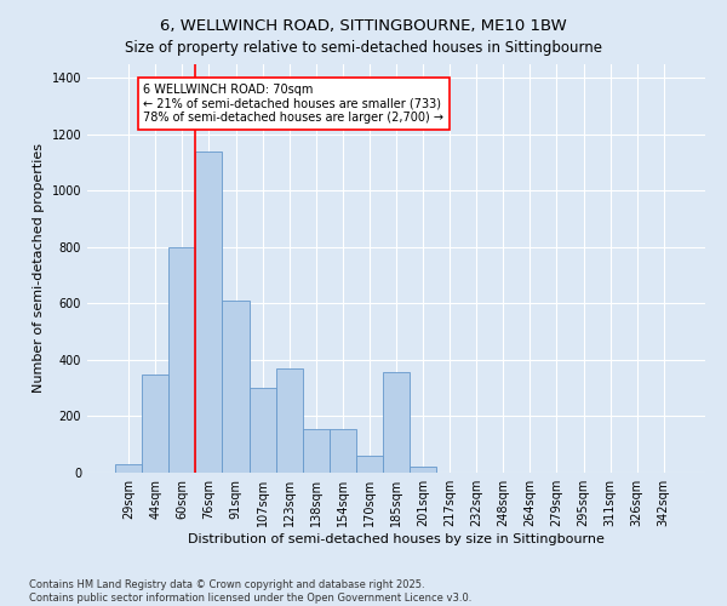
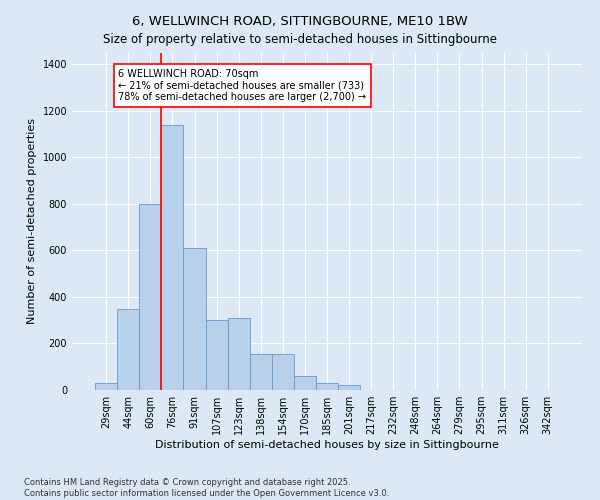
123sqm: 370 -> 310
185sqm: 355 -> 30
